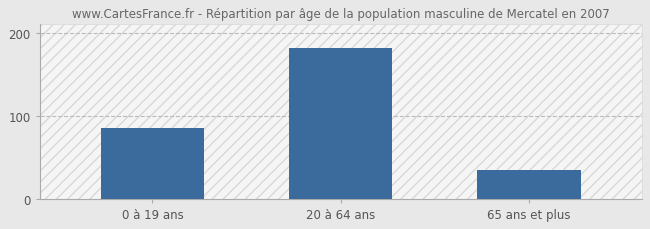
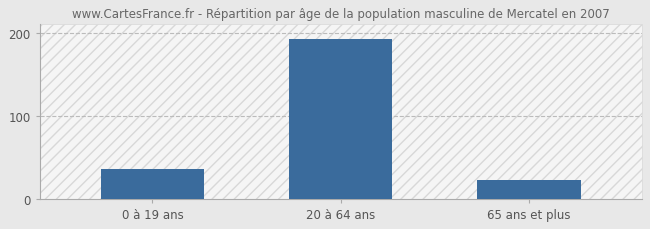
0 à 19 ans: 85 -> 36
20 à 64 ans: 182 -> 192
65 ans et plus: 35 -> 22
